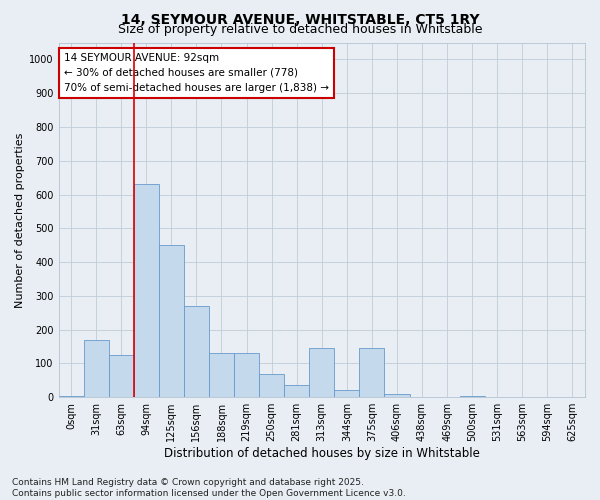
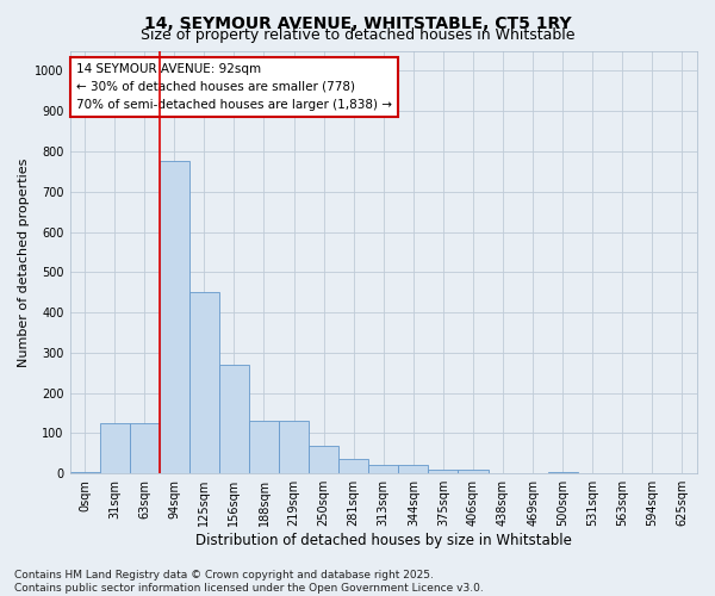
31sqm: 170 -> 125
94sqm: 630 -> 775
313sqm: 145 -> 20
375sqm: 145 -> 10
